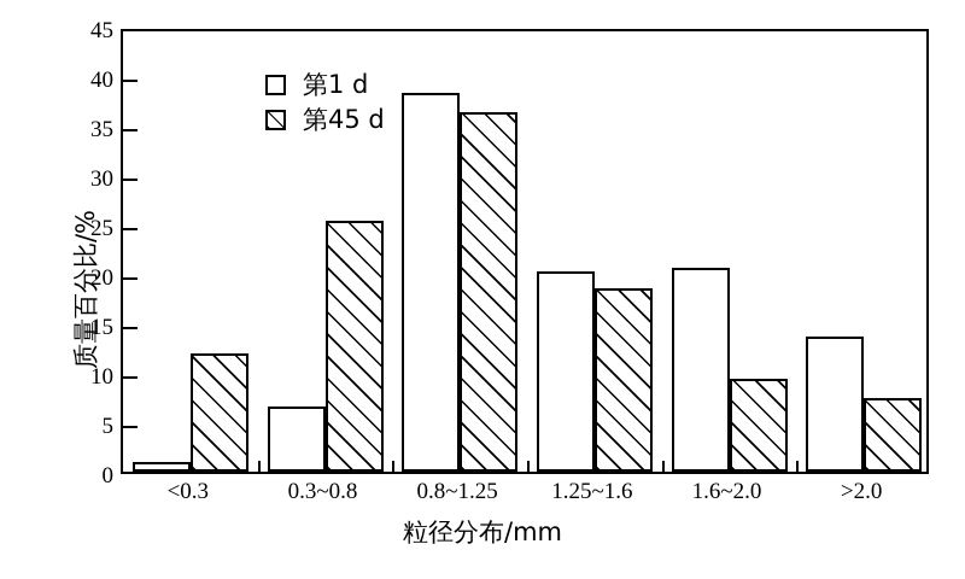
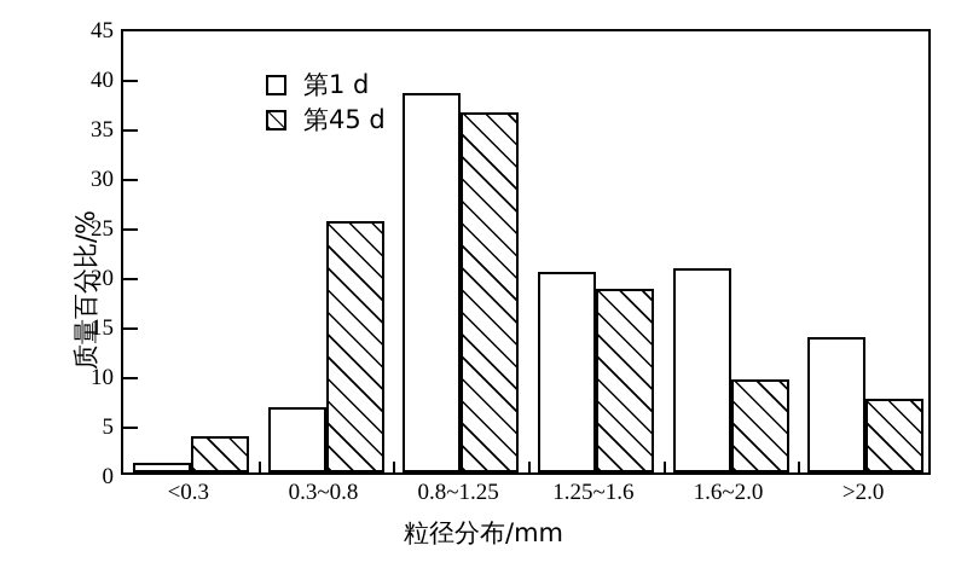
第45 d/<0.3: 12 -> 4
